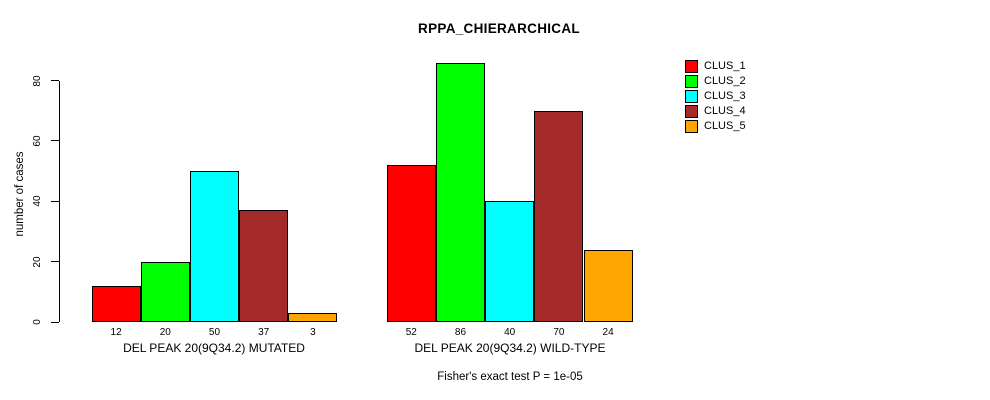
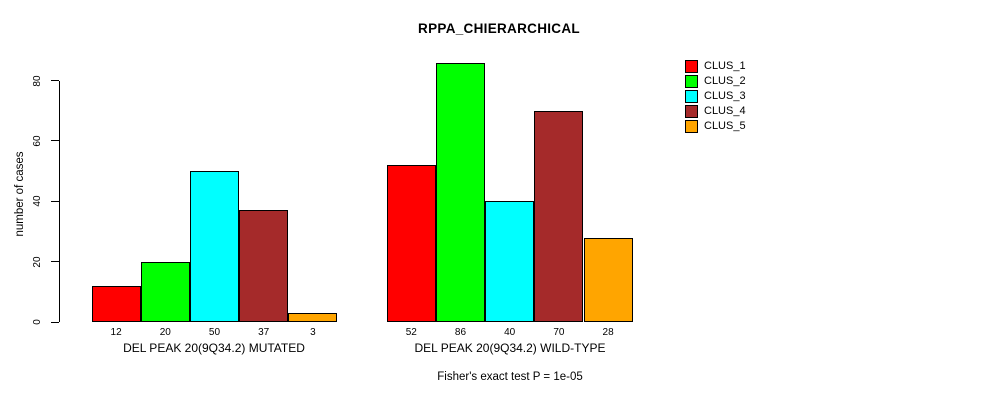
CLUS_5/DEL PEAK 20(9Q34.2) WILD-TYPE: 24 -> 28
